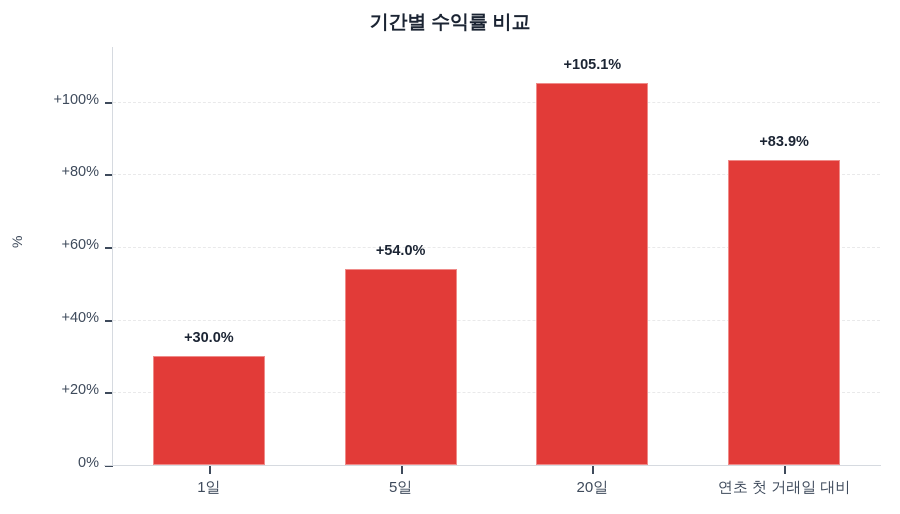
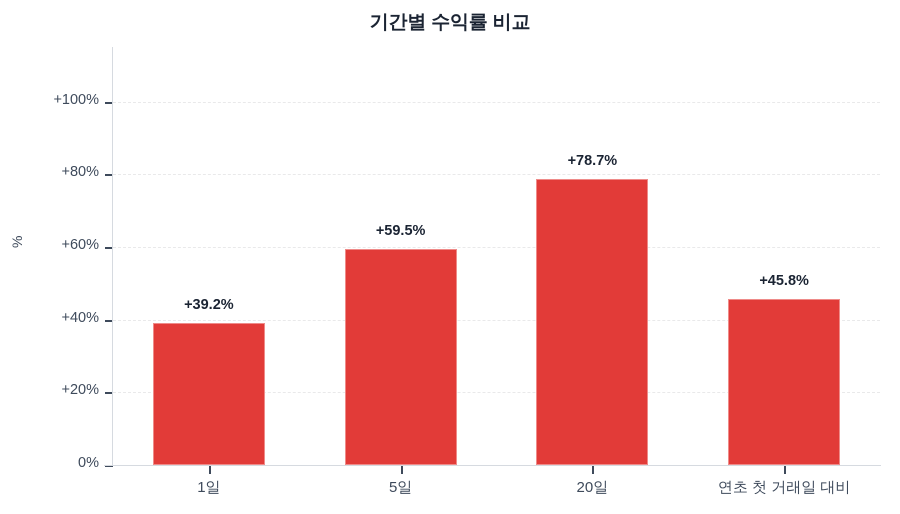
1일: +30.0% -> +39.2%
5일: +54.0% -> +59.5%
20일: +105.1% -> +78.7%
연초 첫 거래일 대비: +83.9% -> +45.8%
